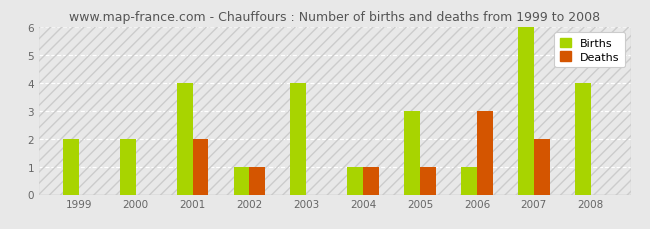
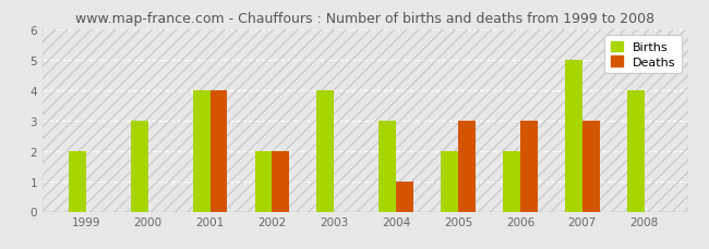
Births/2000: 2 -> 3
Deaths/2001: 2 -> 4
Births/2002: 1 -> 2
Deaths/2002: 1 -> 2
Births/2004: 1 -> 3
Births/2005: 3 -> 2
Deaths/2005: 1 -> 3
Births/2006: 1 -> 2
Births/2007: 6 -> 5
Deaths/2007: 2 -> 3
